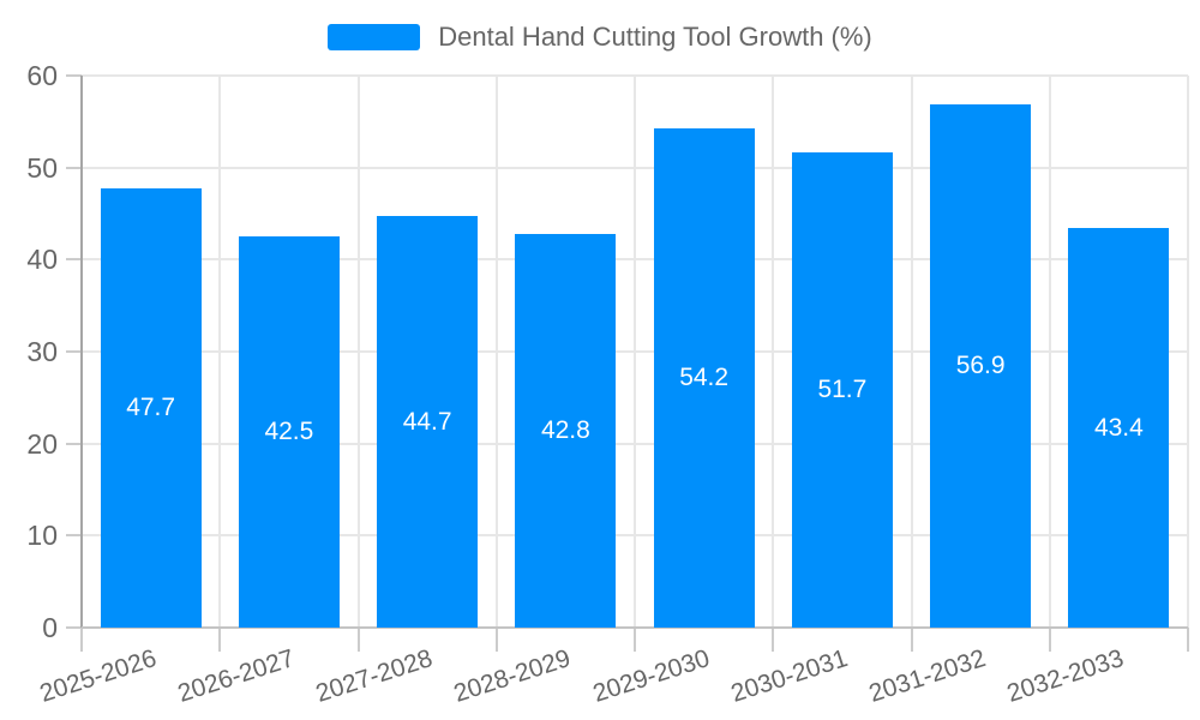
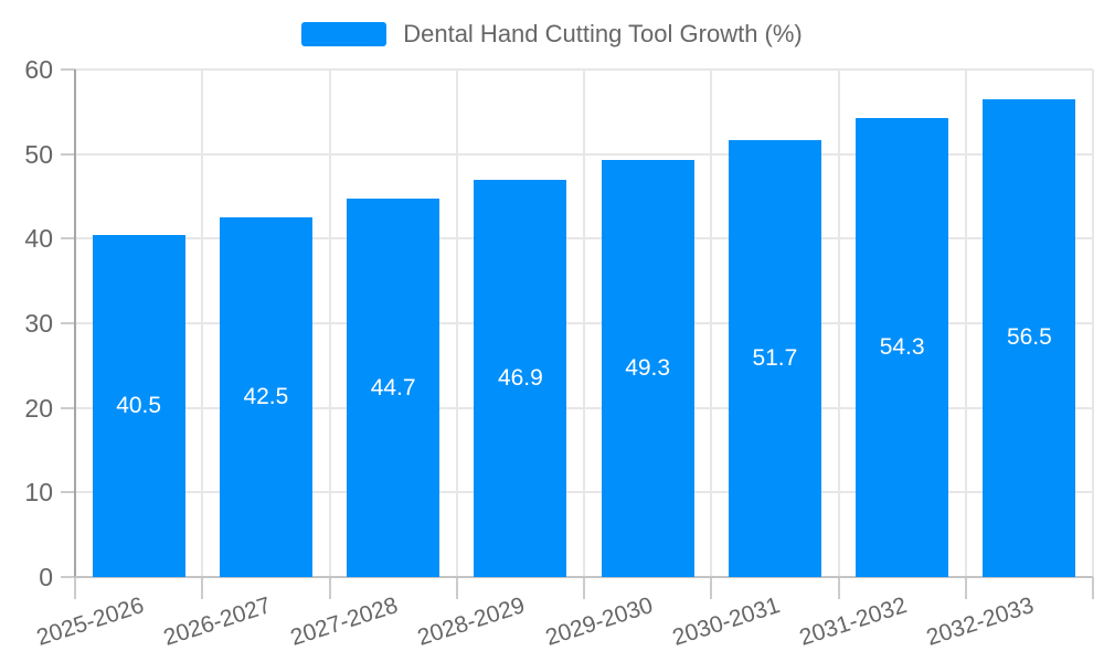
2025-2026: 47.7 -> 40.5
2028-2029: 42.8 -> 46.9
2029-2030: 54.2 -> 49.3
2031-2032: 56.9 -> 54.3
2032-2033: 43.4 -> 56.5
